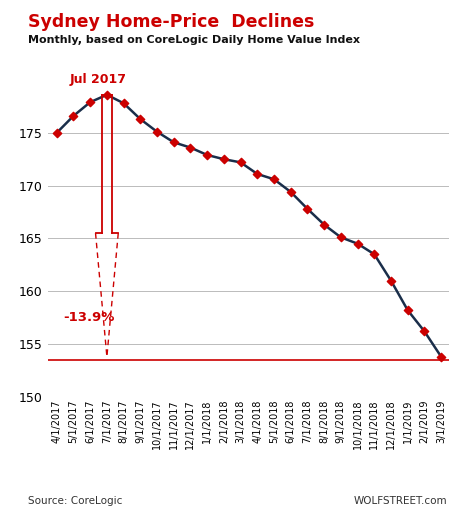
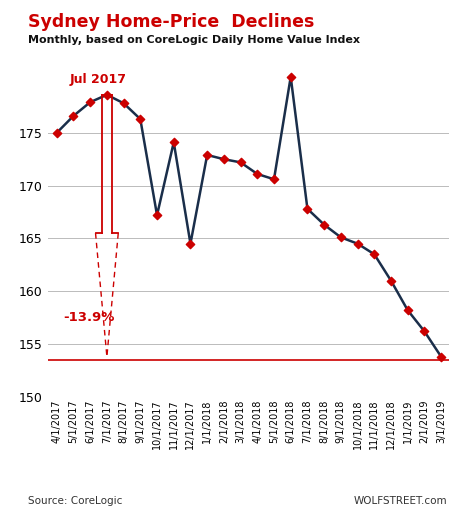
10/1/2017: 175.1 -> 167.2
12/1/2017: 173.6 -> 164.5
6/1/2018: 169.4 -> 180.3
